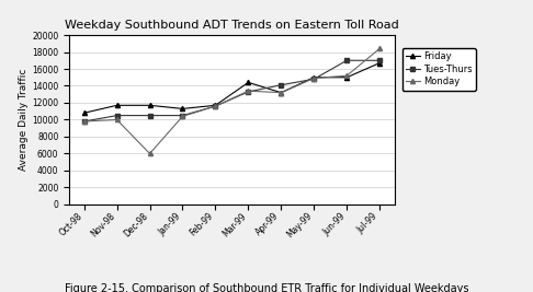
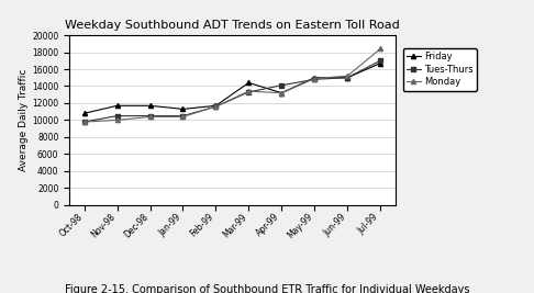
Monday/Dec-98: 6000 -> 10400
Tues-Thurs/Jun-99: 17000 -> 15000
